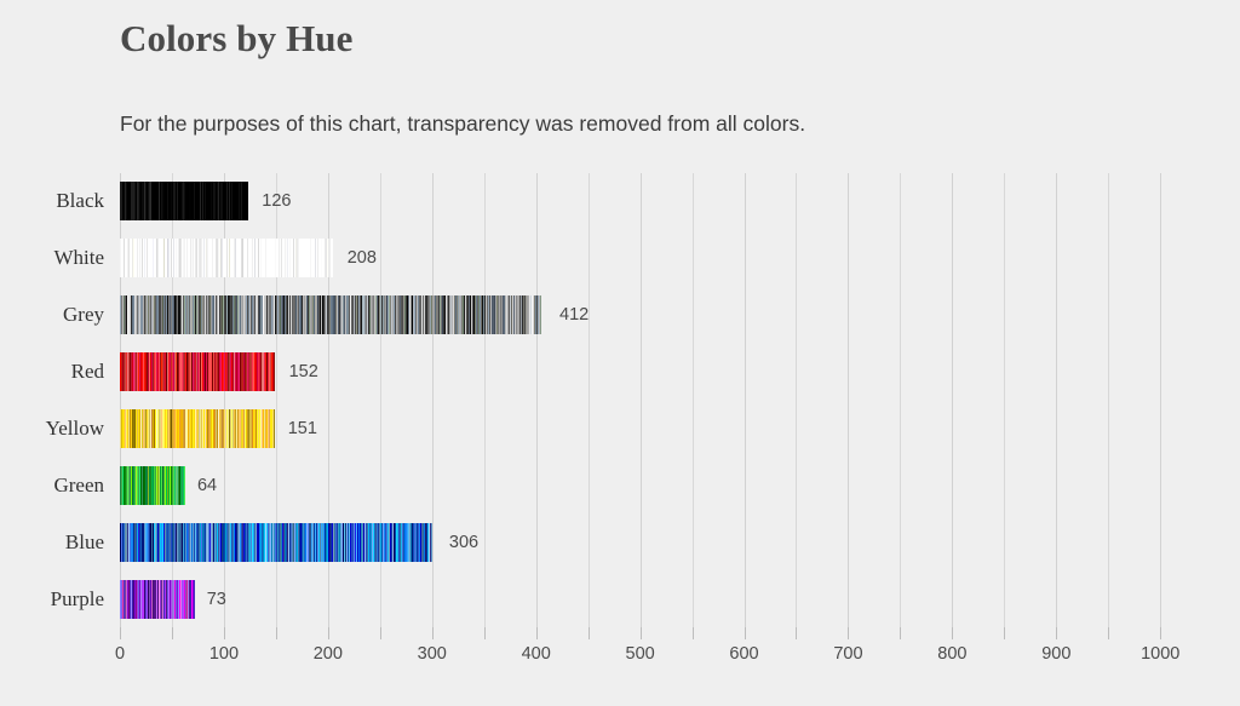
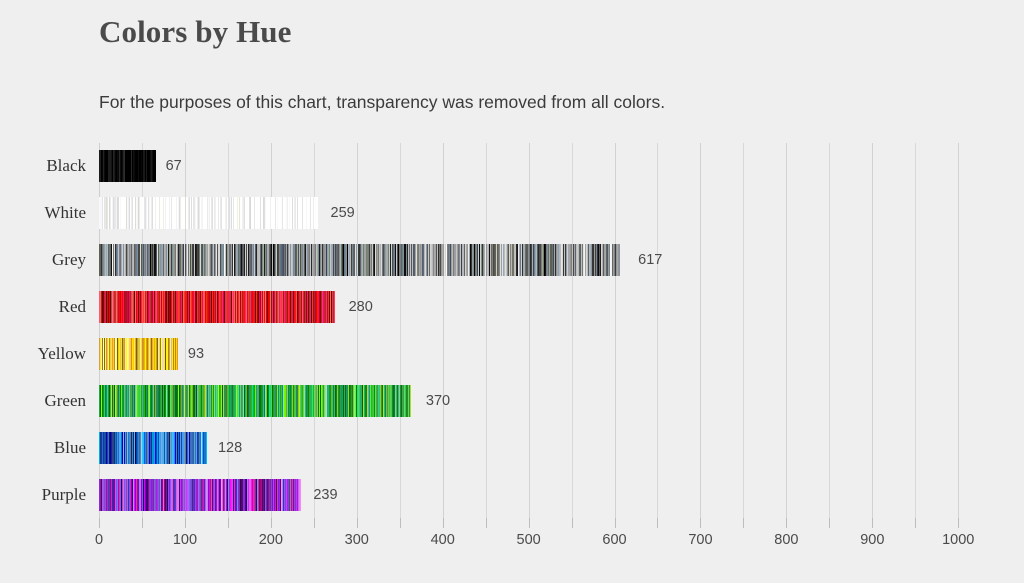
Black: 126 -> 67
White: 208 -> 259
Grey: 412 -> 617
Red: 152 -> 280
Yellow: 151 -> 93
Green: 64 -> 370
Blue: 306 -> 128
Purple: 73 -> 239
